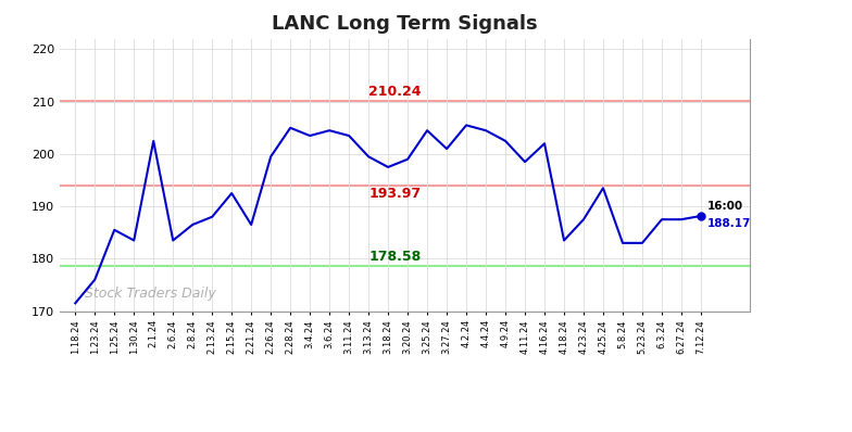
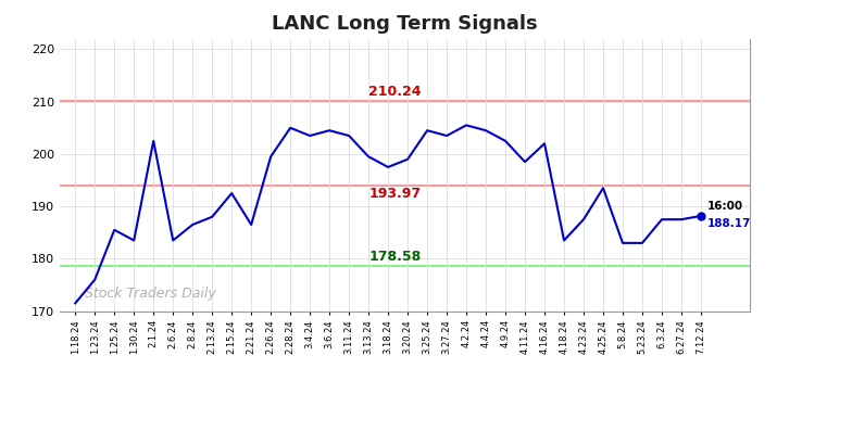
3.27.24: 201.0 -> 203.5
